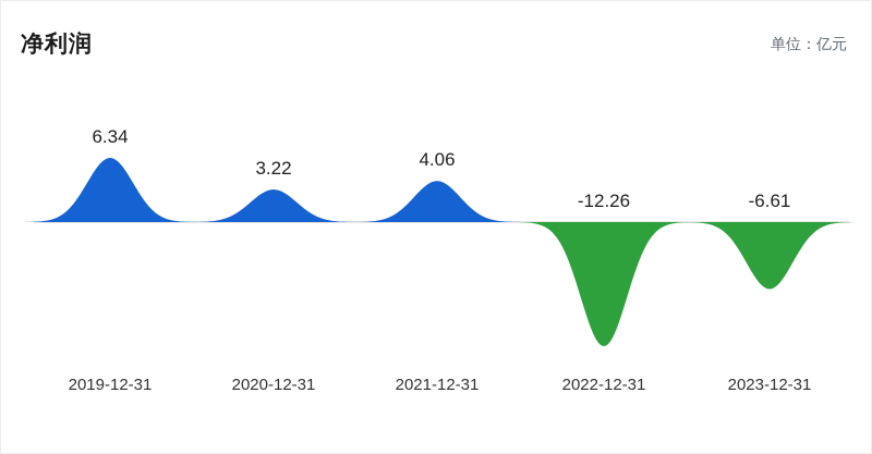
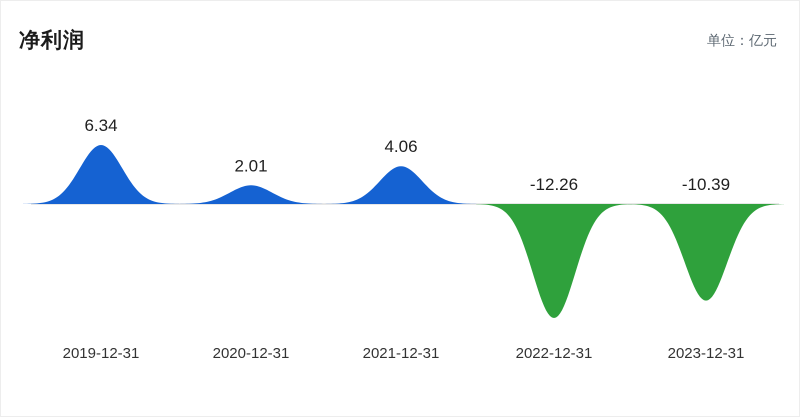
2020-12-31: 3.22 -> 2.01
2023-12-31: -6.61 -> -10.39
